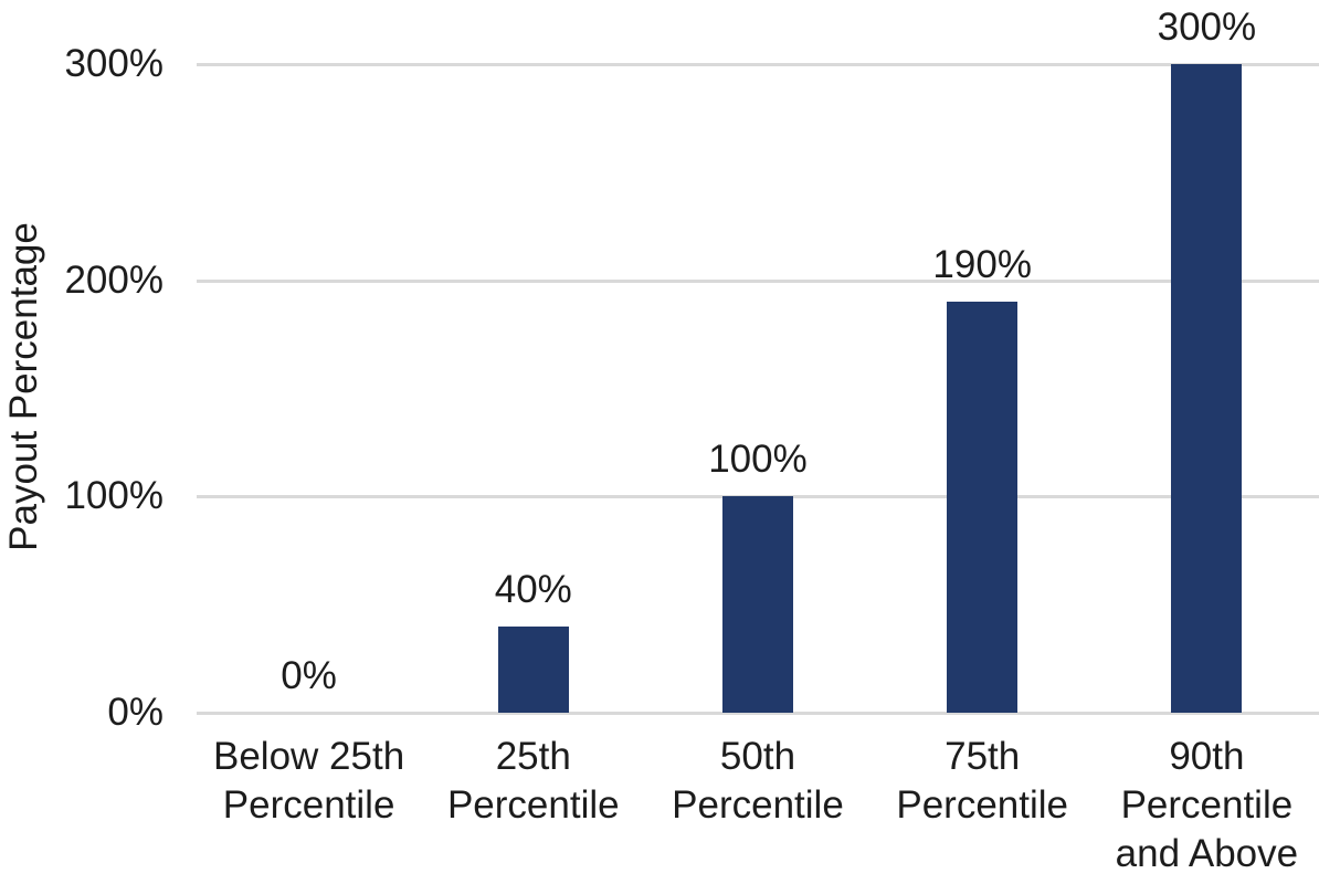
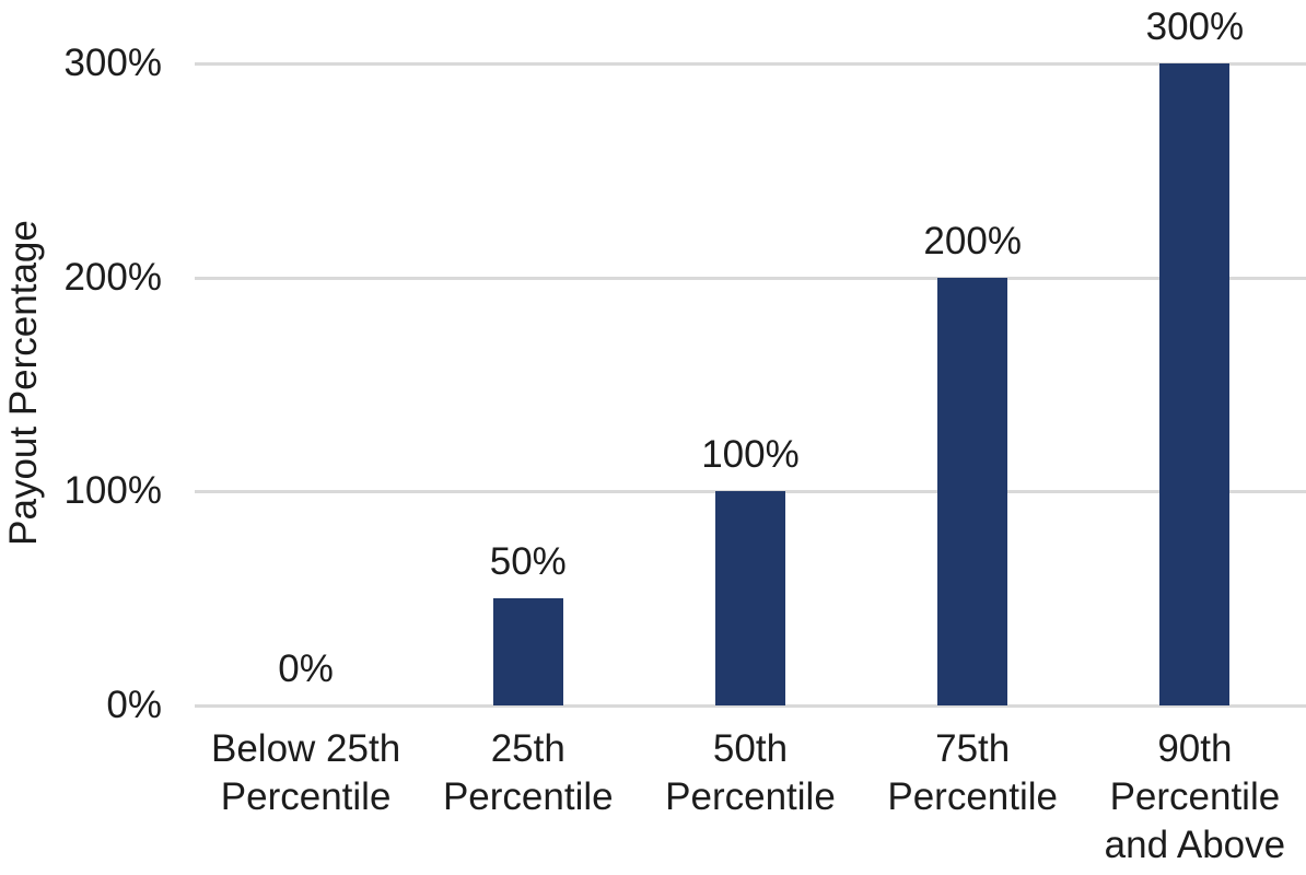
25th Percentile: 40% -> 50%
75th Percentile: 190% -> 200%
